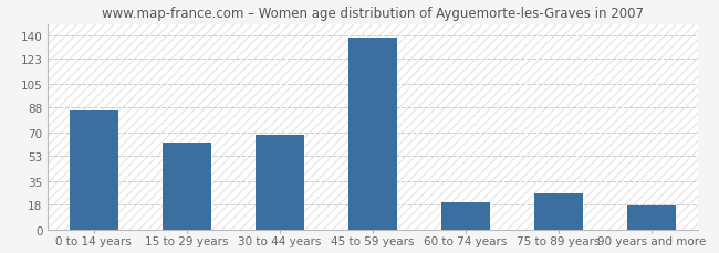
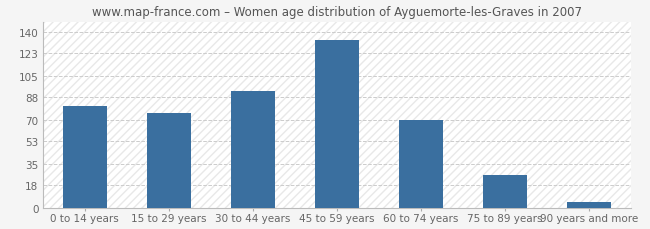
0 to 14 years: 86 -> 81
15 to 29 years: 63 -> 75
30 to 44 years: 68 -> 93
45 to 59 years: 138 -> 133
60 to 74 years: 20 -> 70
90 years and more: 17 -> 5
